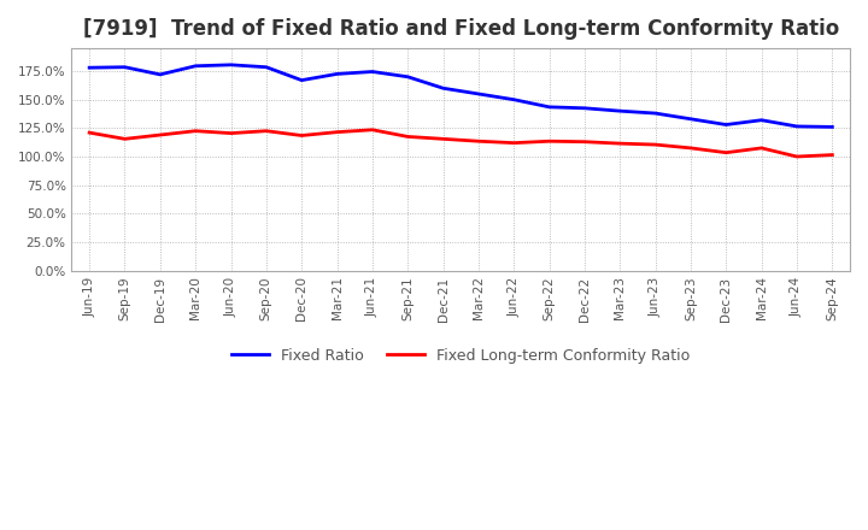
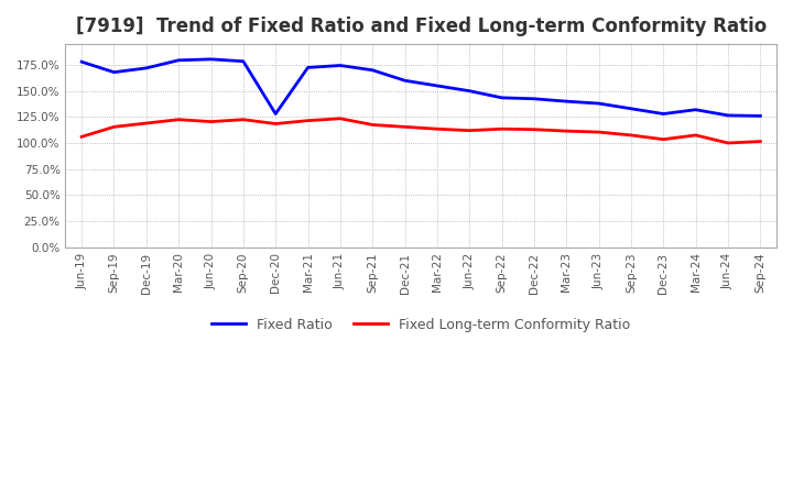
Fixed Long-term Conformity Ratio/Jun-19: 121% -> 106%
Fixed Ratio/Sep-19: 178% -> 168%
Fixed Ratio/Dec-20: 167% -> 128%
